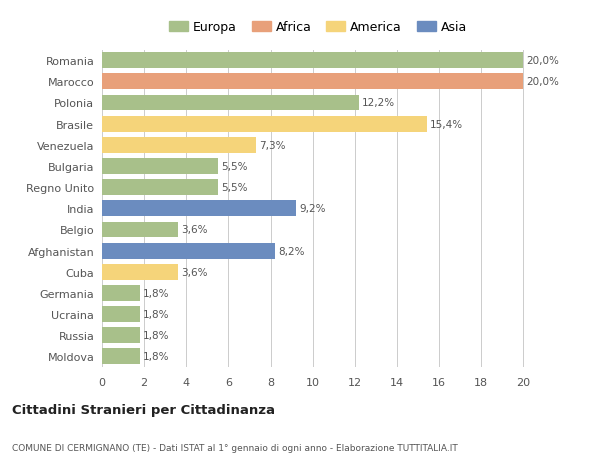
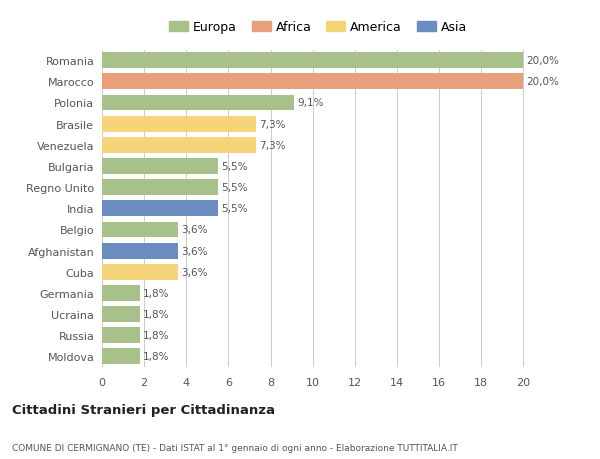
Polonia: 12,2% -> 9,1%
Brasile: 15,4% -> 7,3%
India: 9,2% -> 5,5%
Afghanistan: 8,2% -> 3,6%
